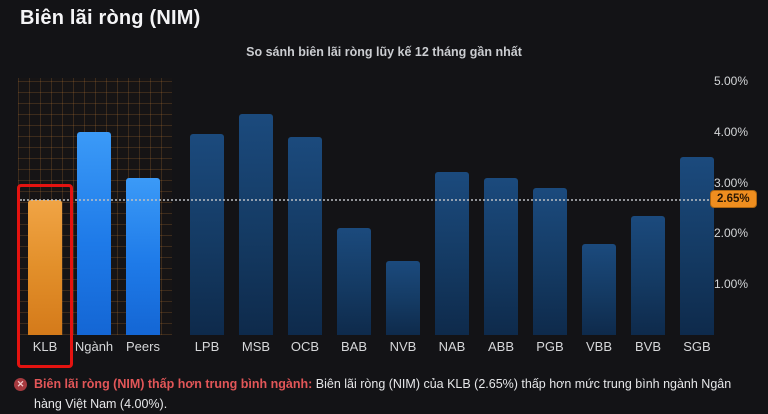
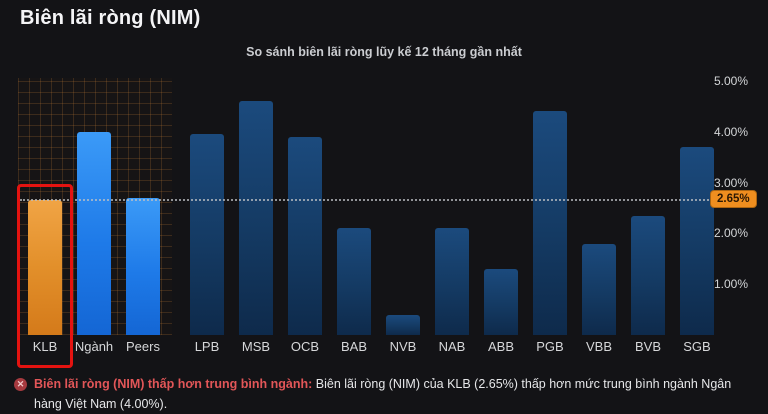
Peers: 3.1% -> 2.7%
MSB: 4.3% -> 4.6%
NVB: 1.4% -> 0.4%
NAB: 3.2% -> 2.1%
ABB: 3.1% -> 1.3%
PGB: 2.9% -> 4.4%
SGB: 3.5% -> 3.7%
